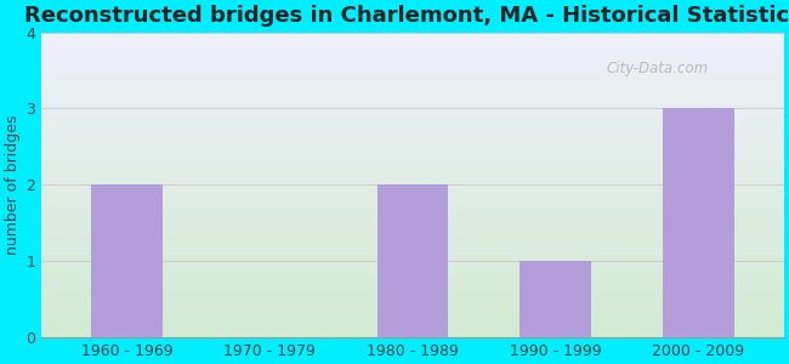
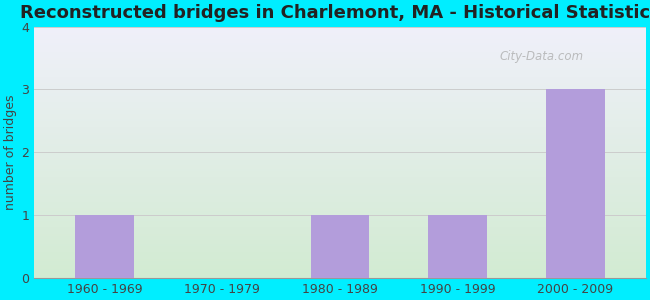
1960 - 1969: 2 -> 1
1980 - 1989: 2 -> 1
